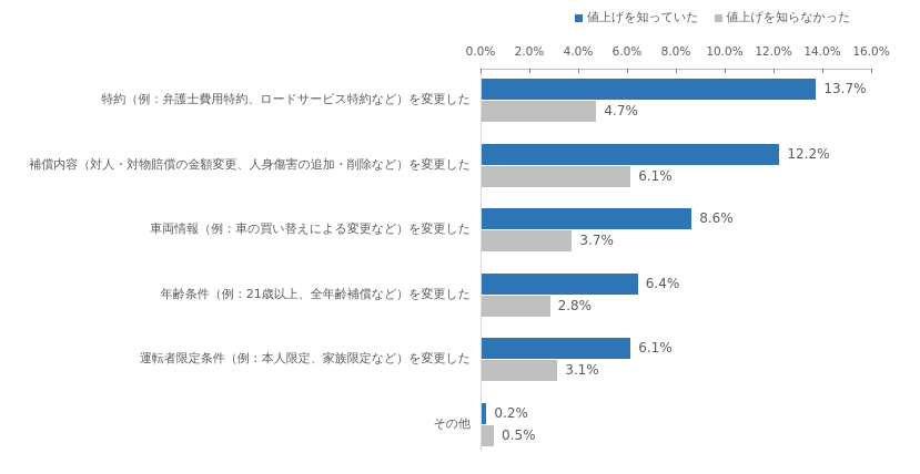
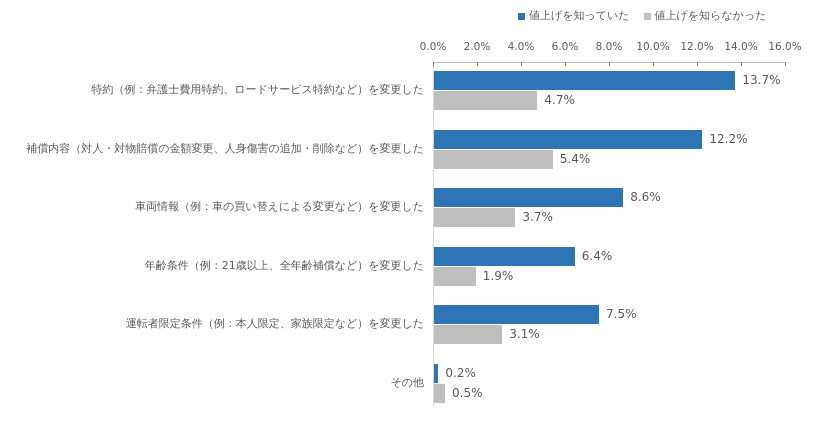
値上げを知らなかった/補償内容（対人・対物賠償の金額変更、人身傷害の追加・削除など）を変更した: 6.1% -> 5.4%
値上げを知らなかった/年齢条件（例：21歳以上、全年齢補償など）を変更した: 2.8% -> 1.9%
値上げを知っていた/運転者限定条件（例：本人限定、家族限定など）を変更した: 6.1% -> 7.5%
